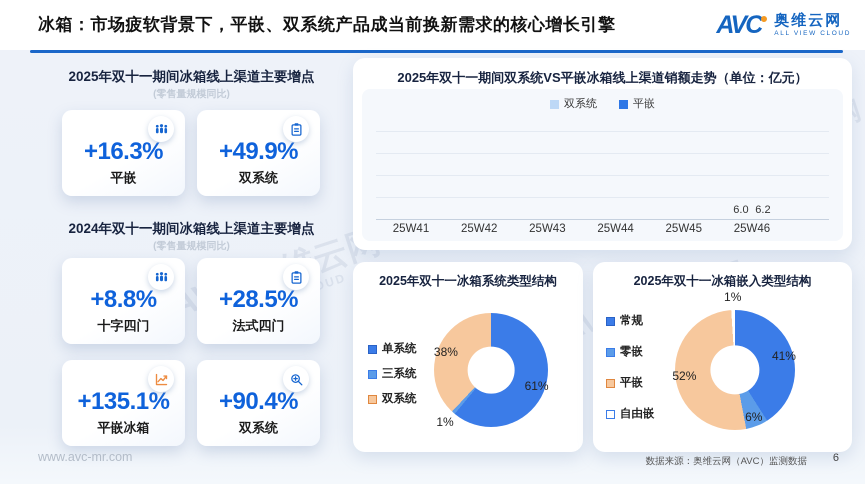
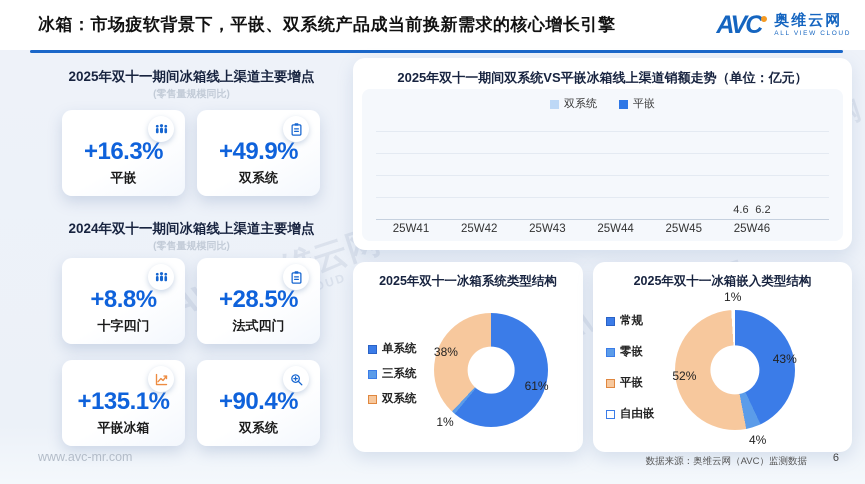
2025年双十一期间双系统VS平嵌冰箱线上渠道销额走势（单位：亿元）/双系统/25W46: 6.0 -> 4.6
2025年双十一冰箱嵌入类型结构/常规: 41% -> 43%
2025年双十一冰箱嵌入类型结构/零嵌: 6% -> 4%
